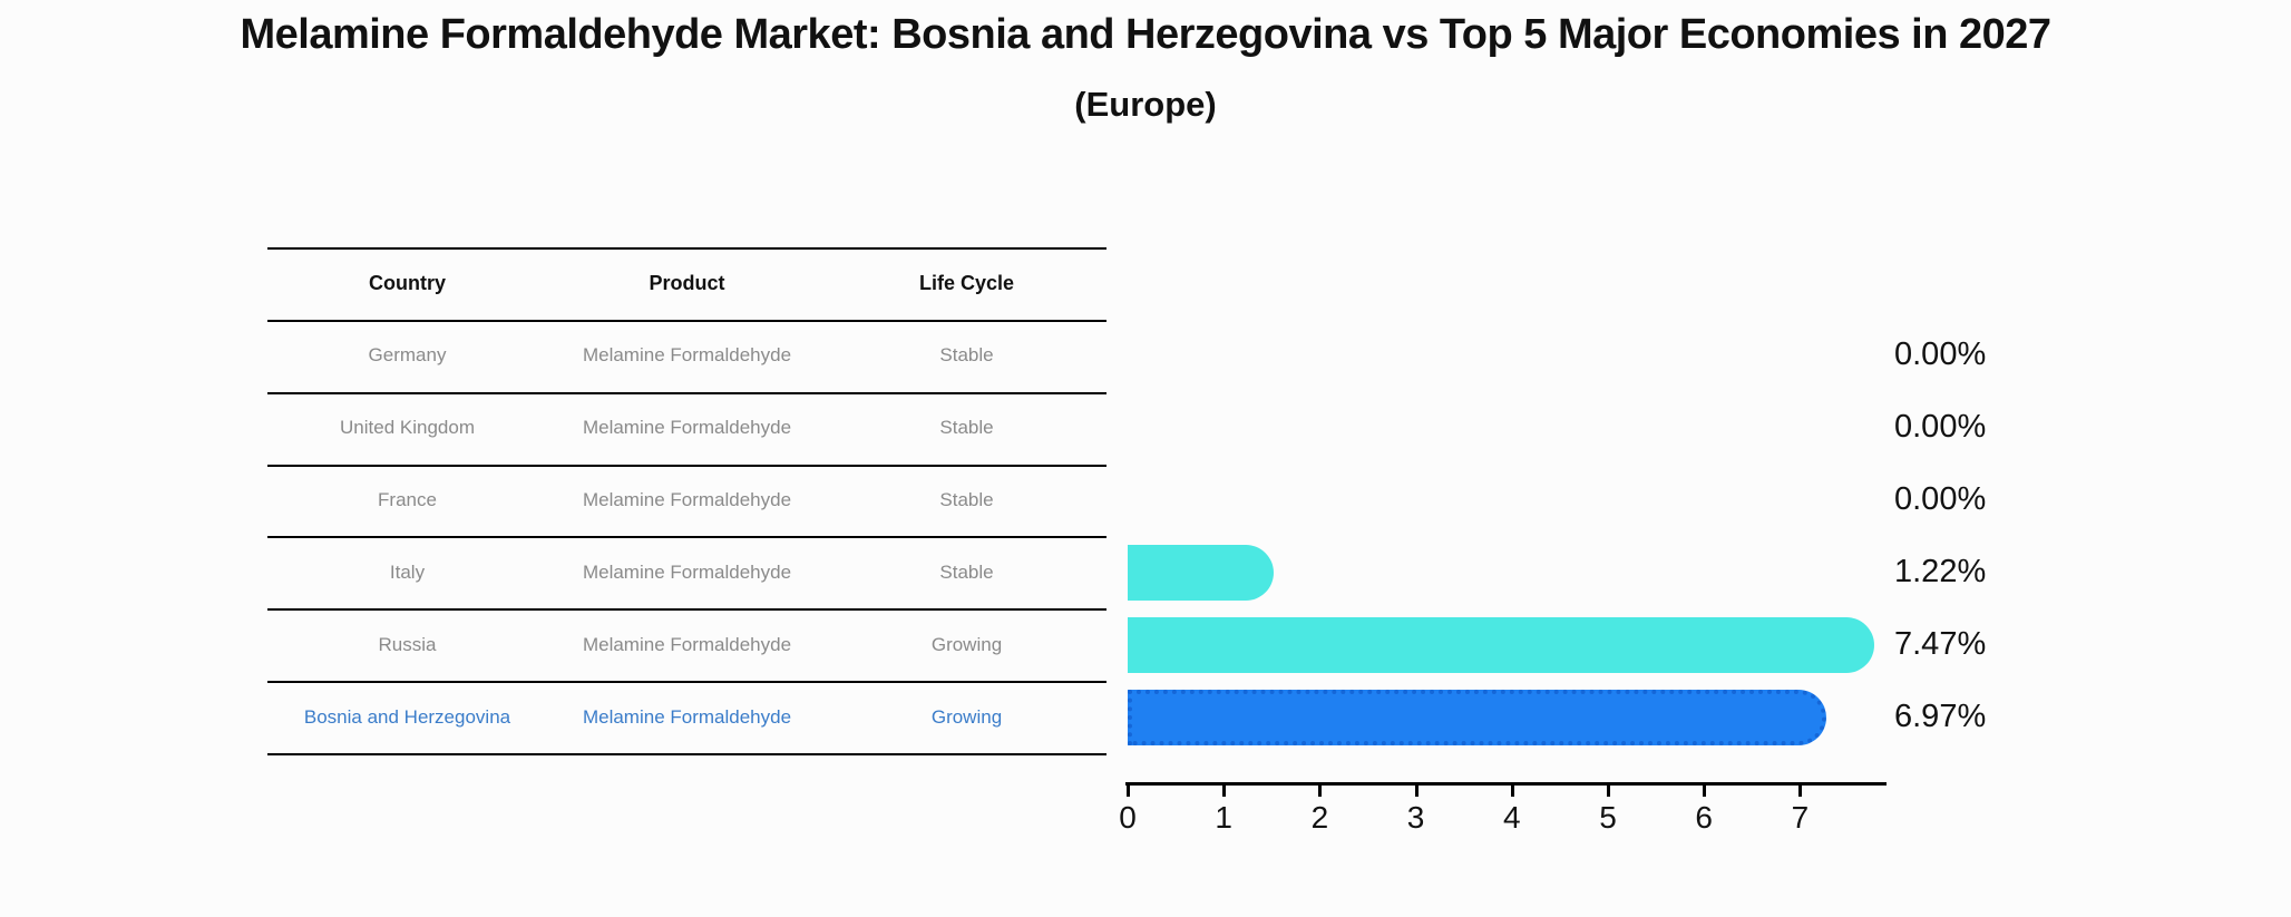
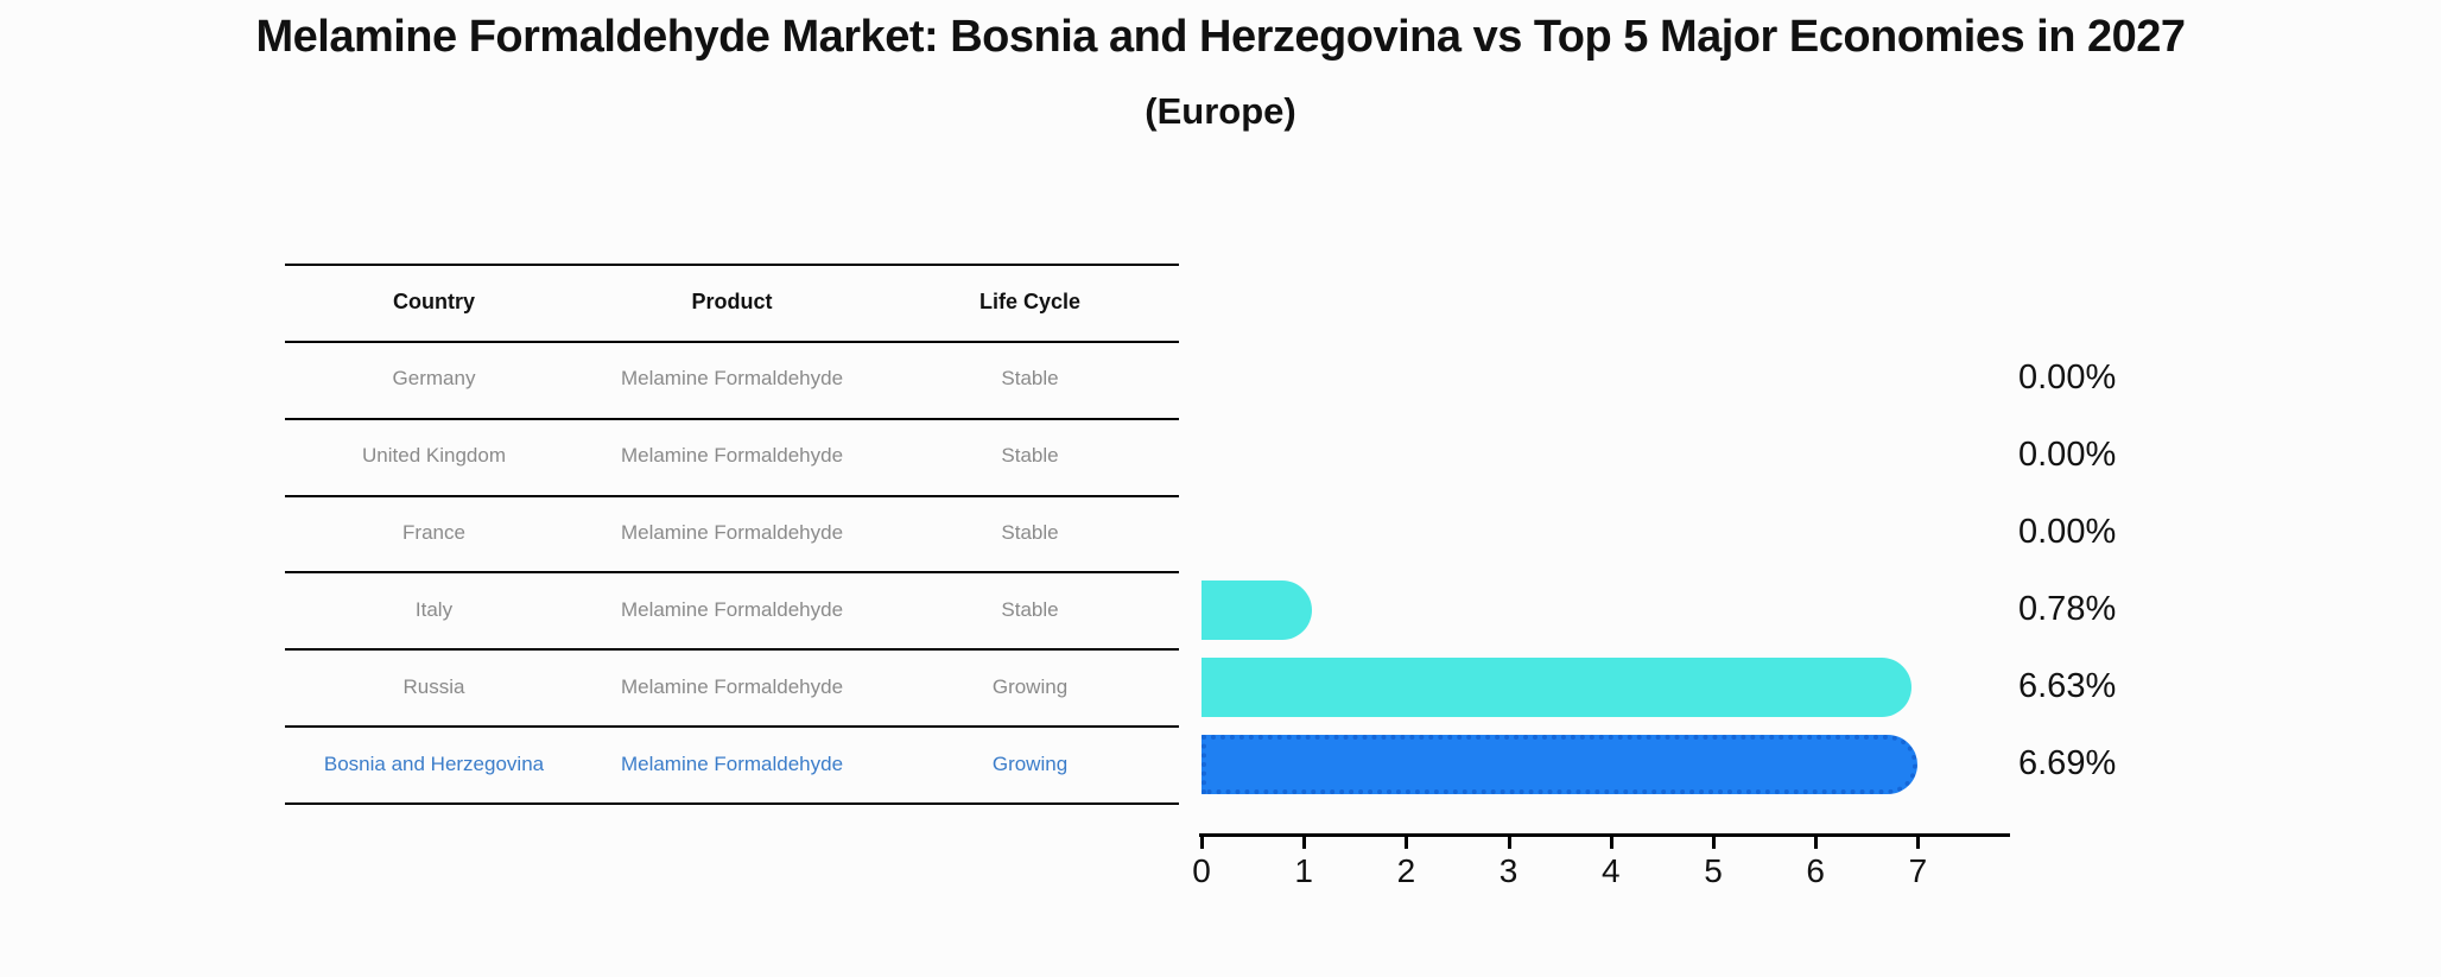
Italy: 1.22% -> 0.78%
Russia: 7.47% -> 6.63%
Bosnia and Herzegovina: 6.97% -> 6.69%
